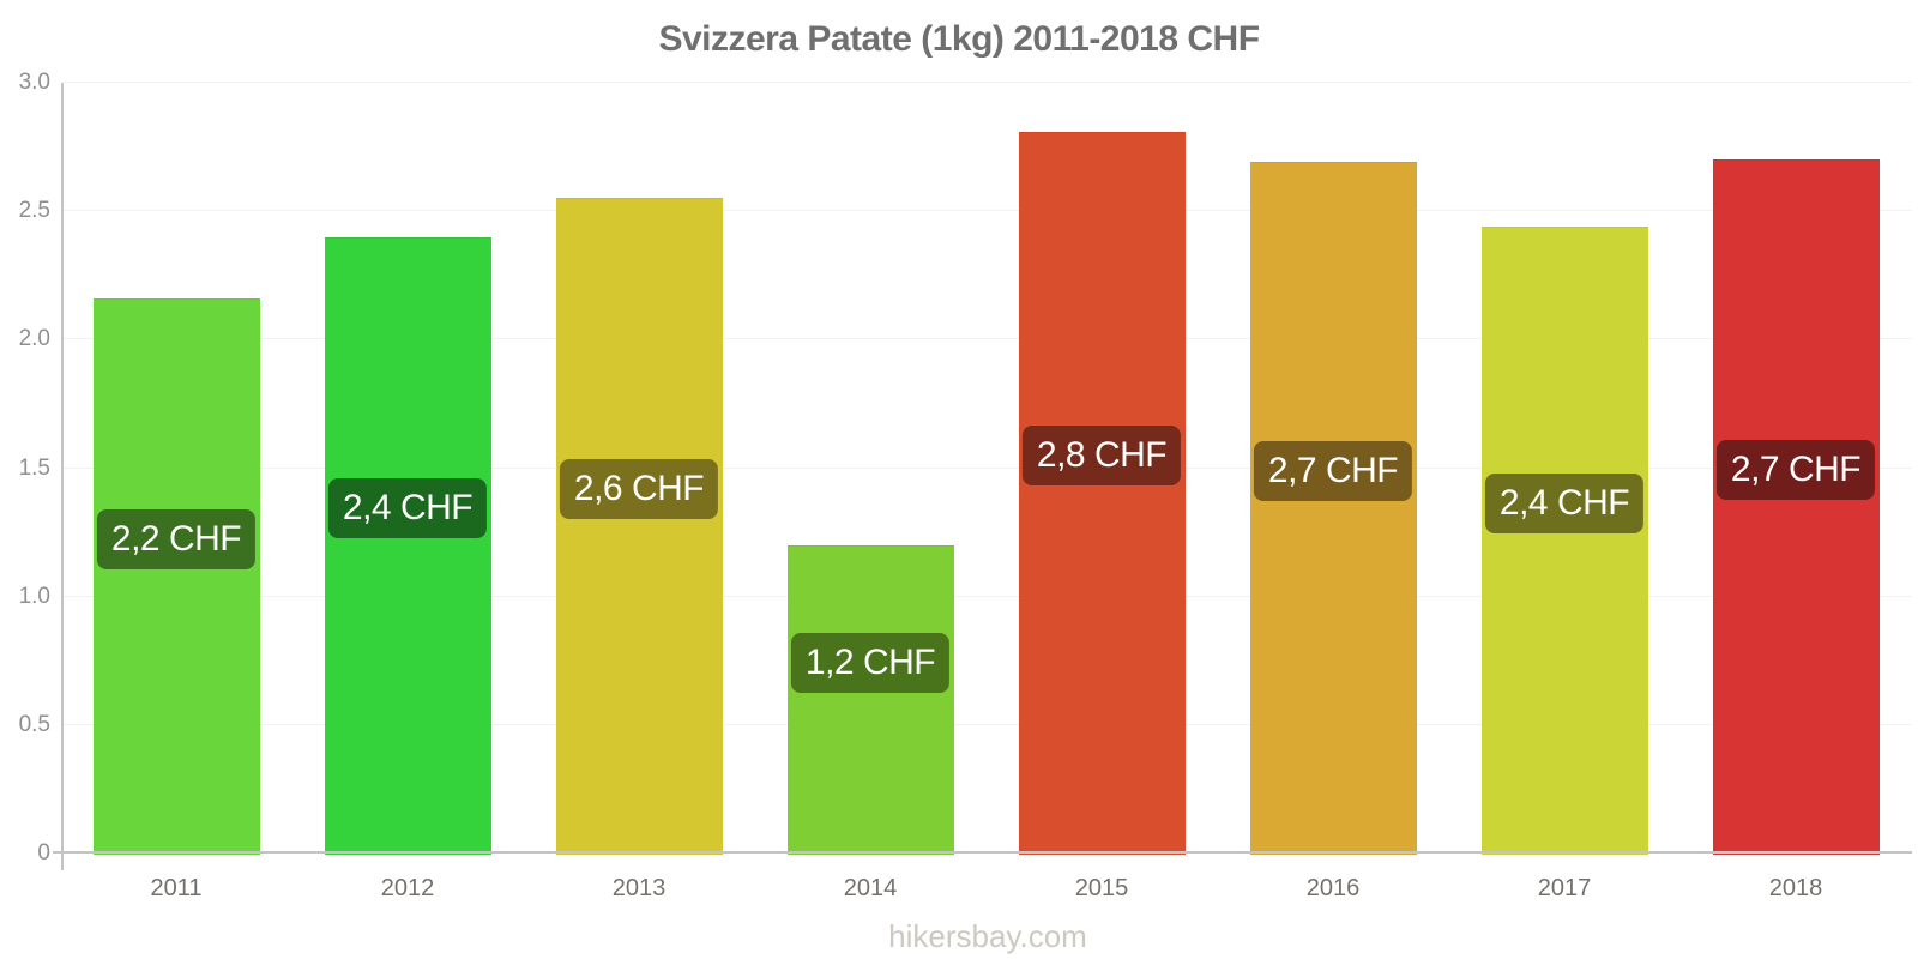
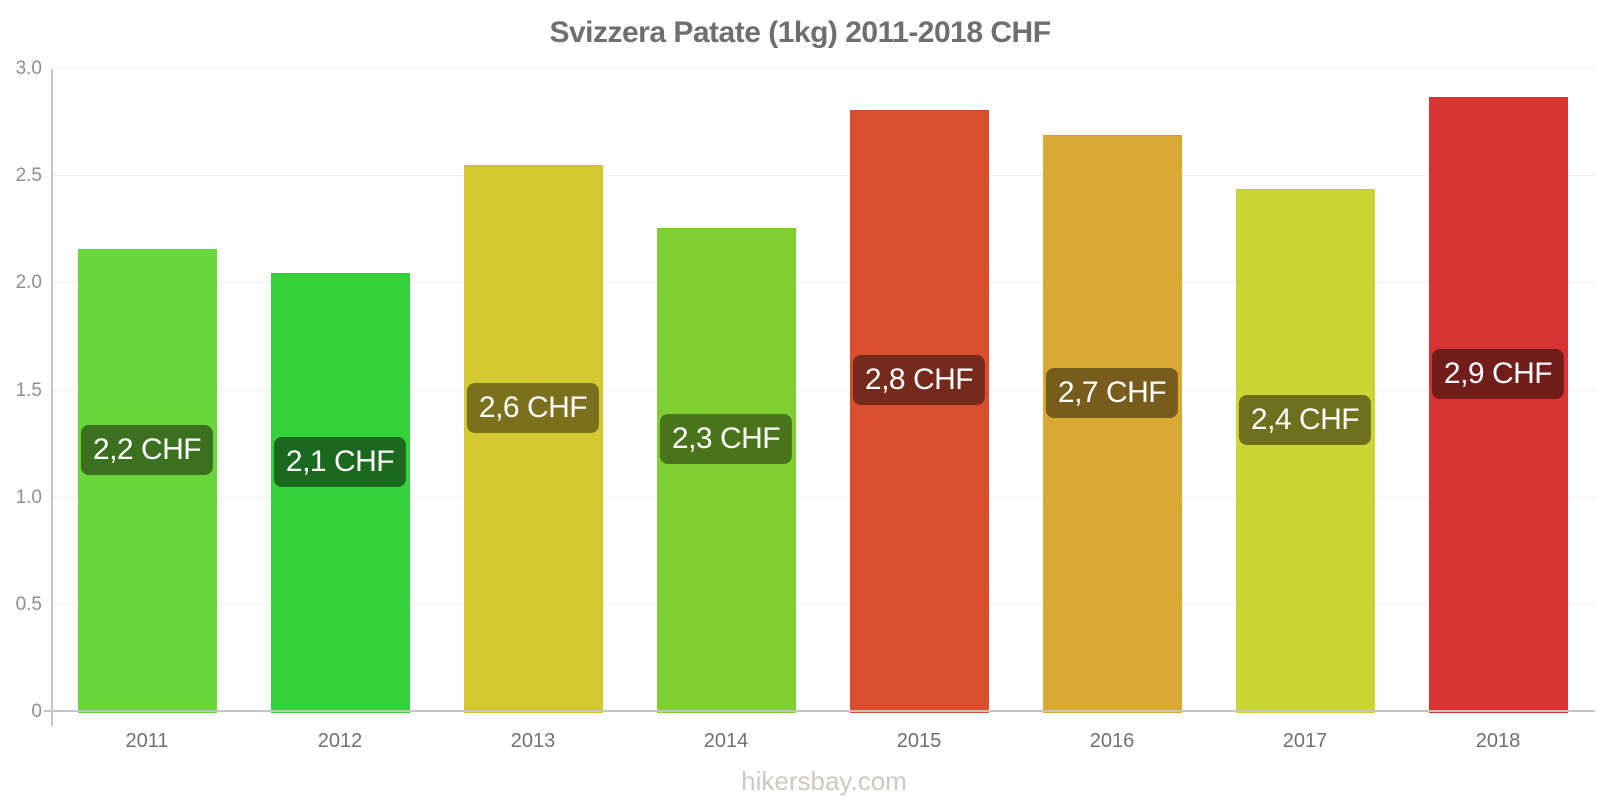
2012: 2,4 -> 2,1
2014: 1,2 -> 2,3
2018: 2,7 -> 2,9
